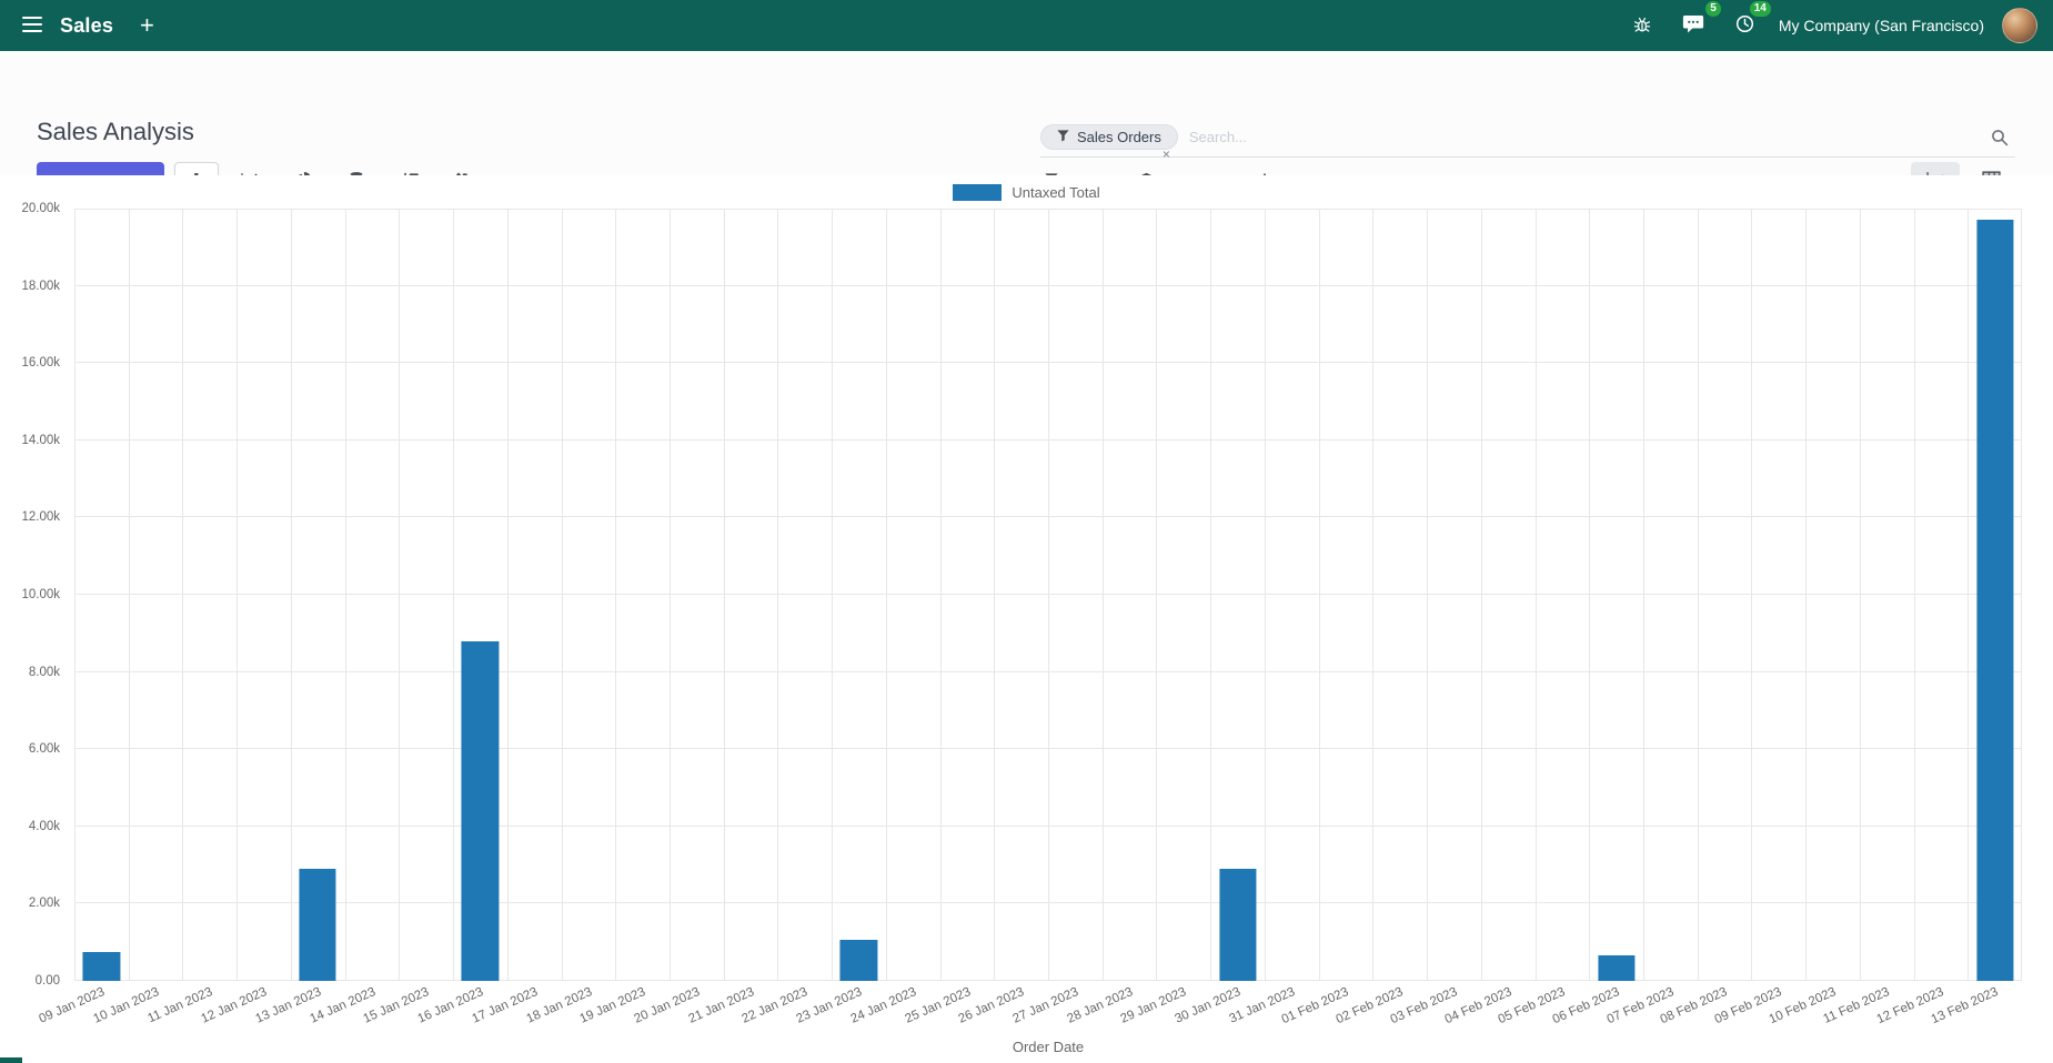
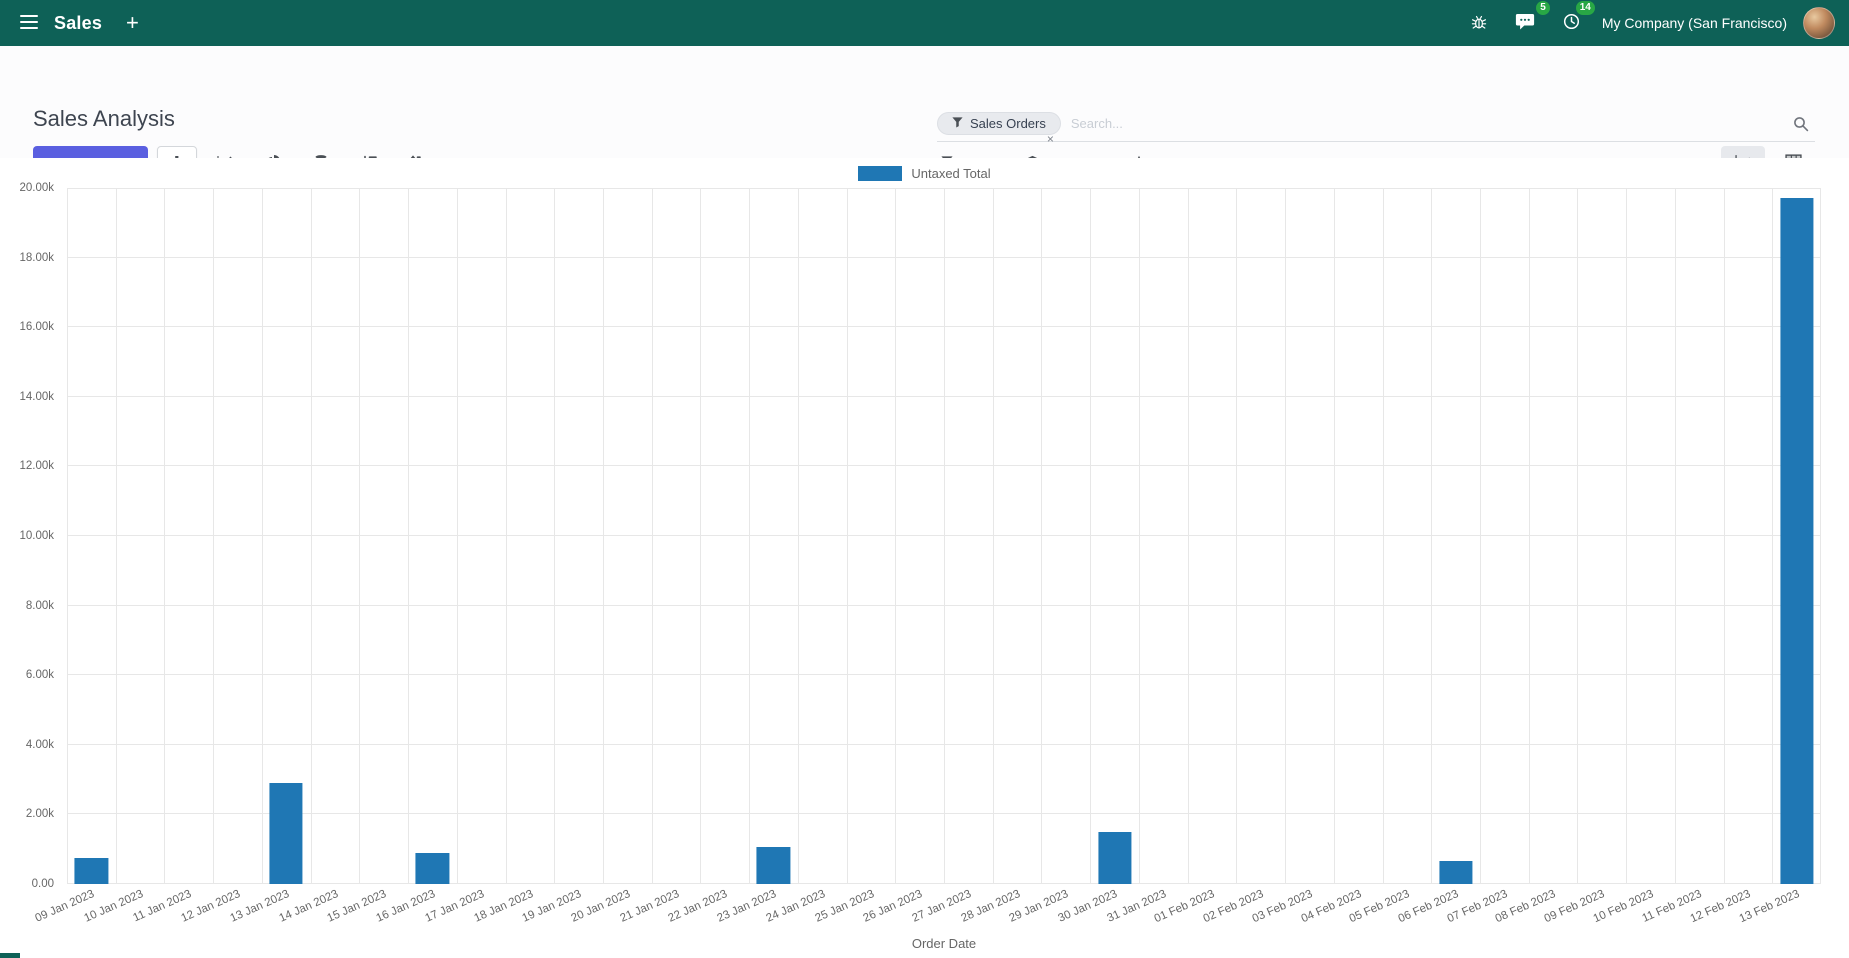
16 Jan 2023: 8.8k -> 0.9k
30 Jan 2023: 2.9k -> 1.5k
